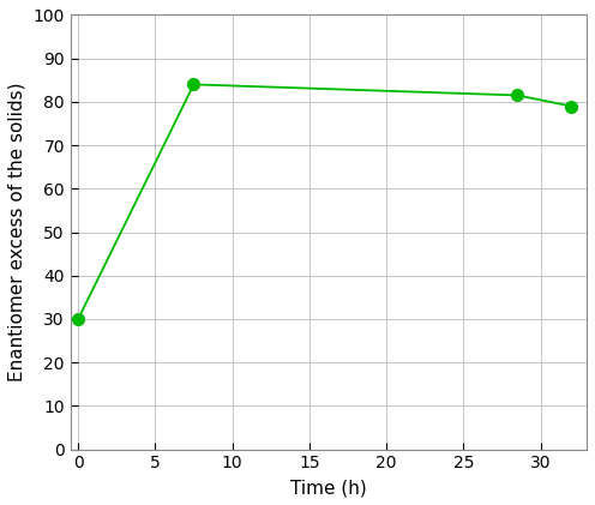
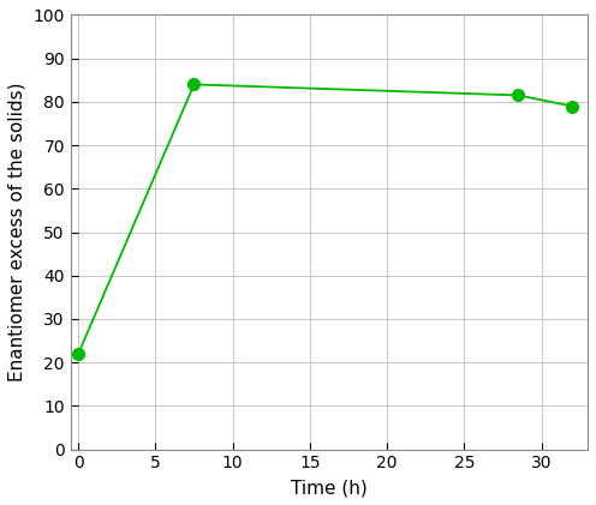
0: 30.0 -> 22.0
